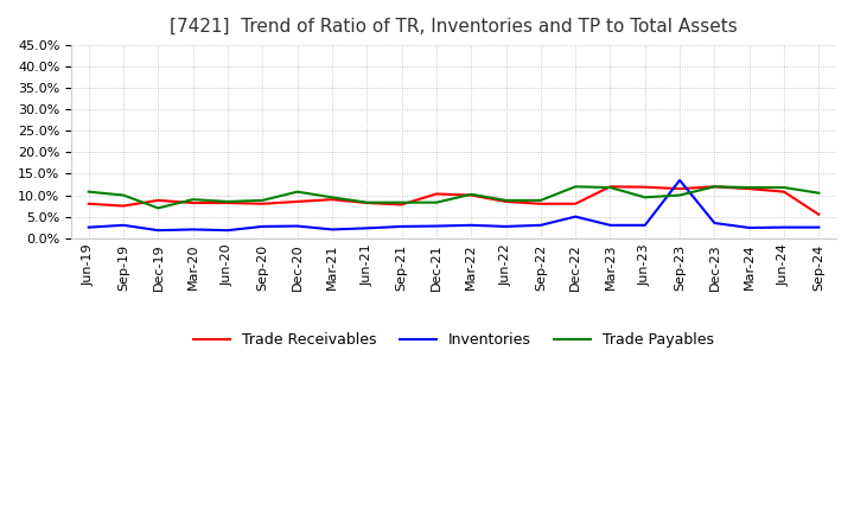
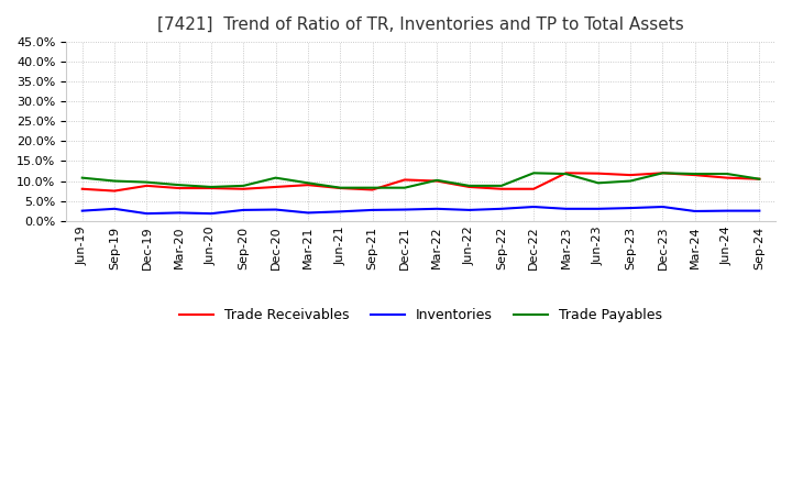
Trade Payables/Dec-19: 7.0% -> 9.7%
Inventories/Dec-22: 5.0% -> 3.5%
Inventories/Sep-23: 13.5% -> 3.2%
Trade Receivables/Sep-24: 5.5% -> 10.5%
